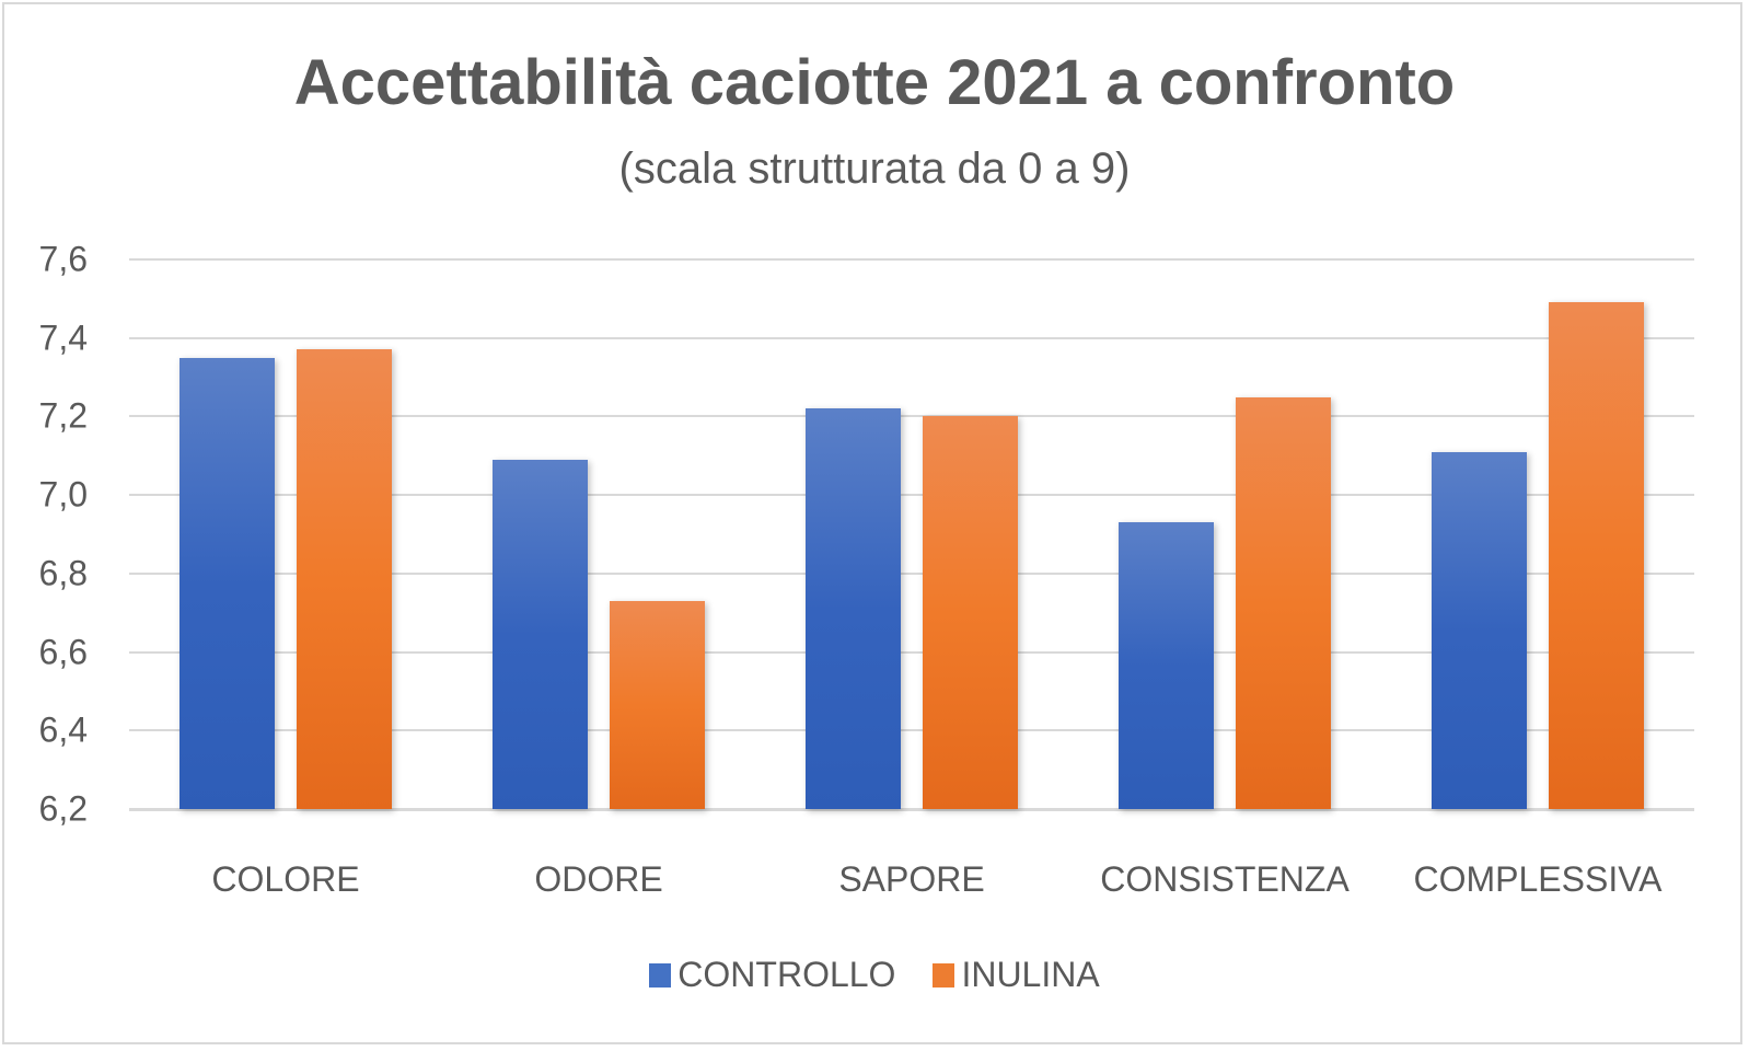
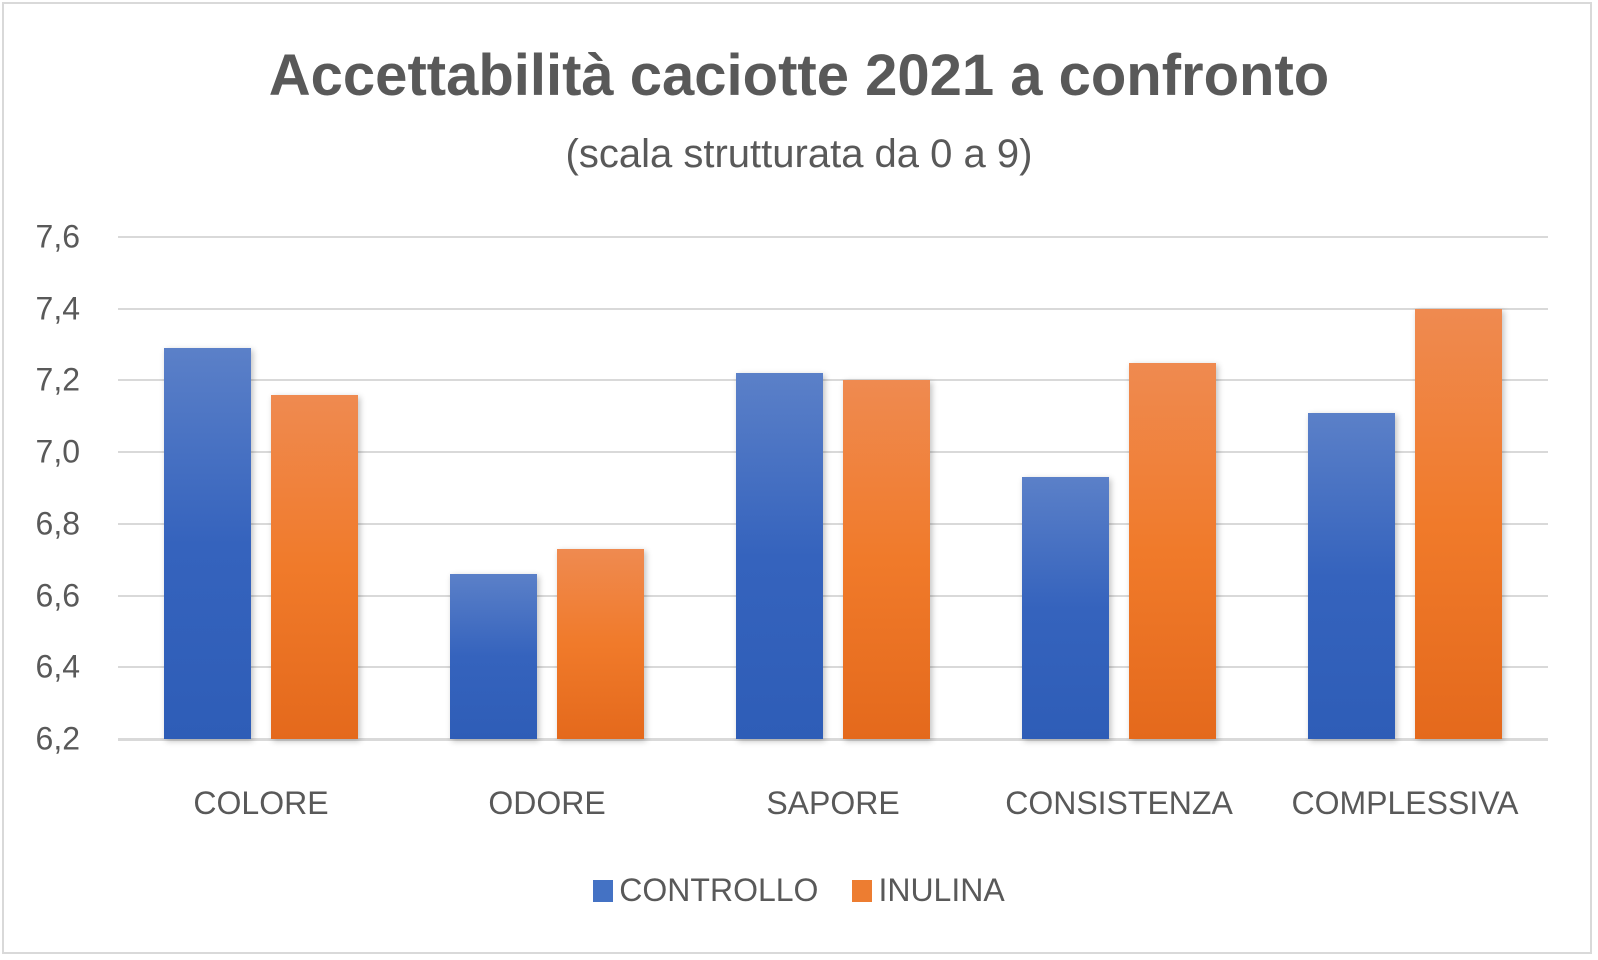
CONTROLLO/COLORE: 7,35 -> 7,29
INULINA/COLORE: 7,37 -> 7,16
CONTROLLO/ODORE: 7,09 -> 6,66
INULINA/COMPLESSIVA: 7,49 -> 7,40
